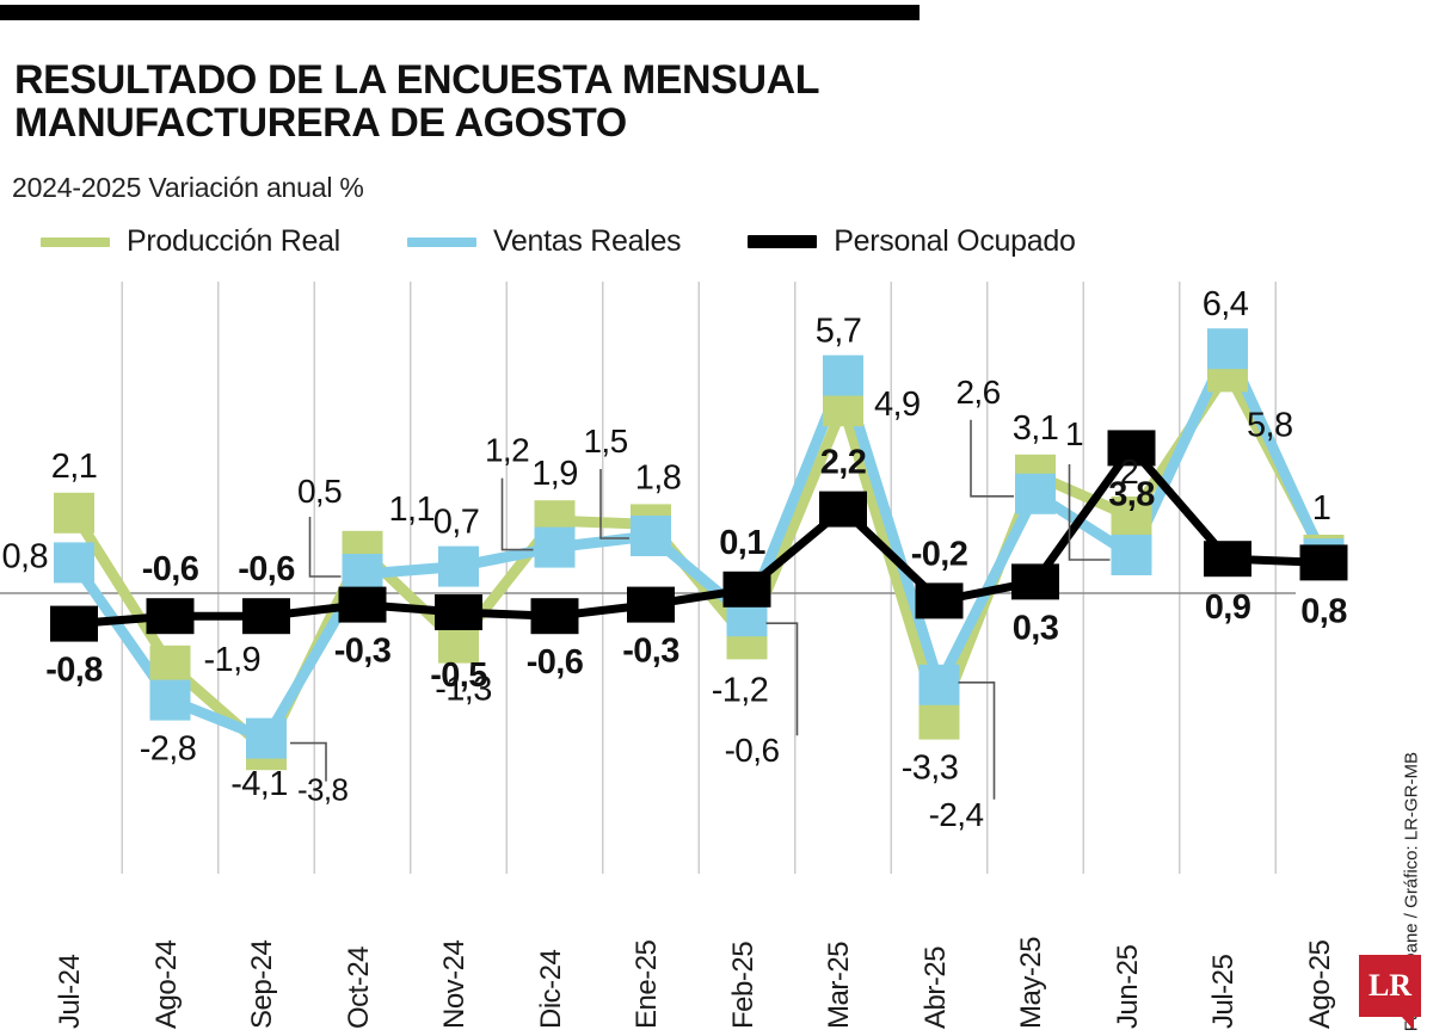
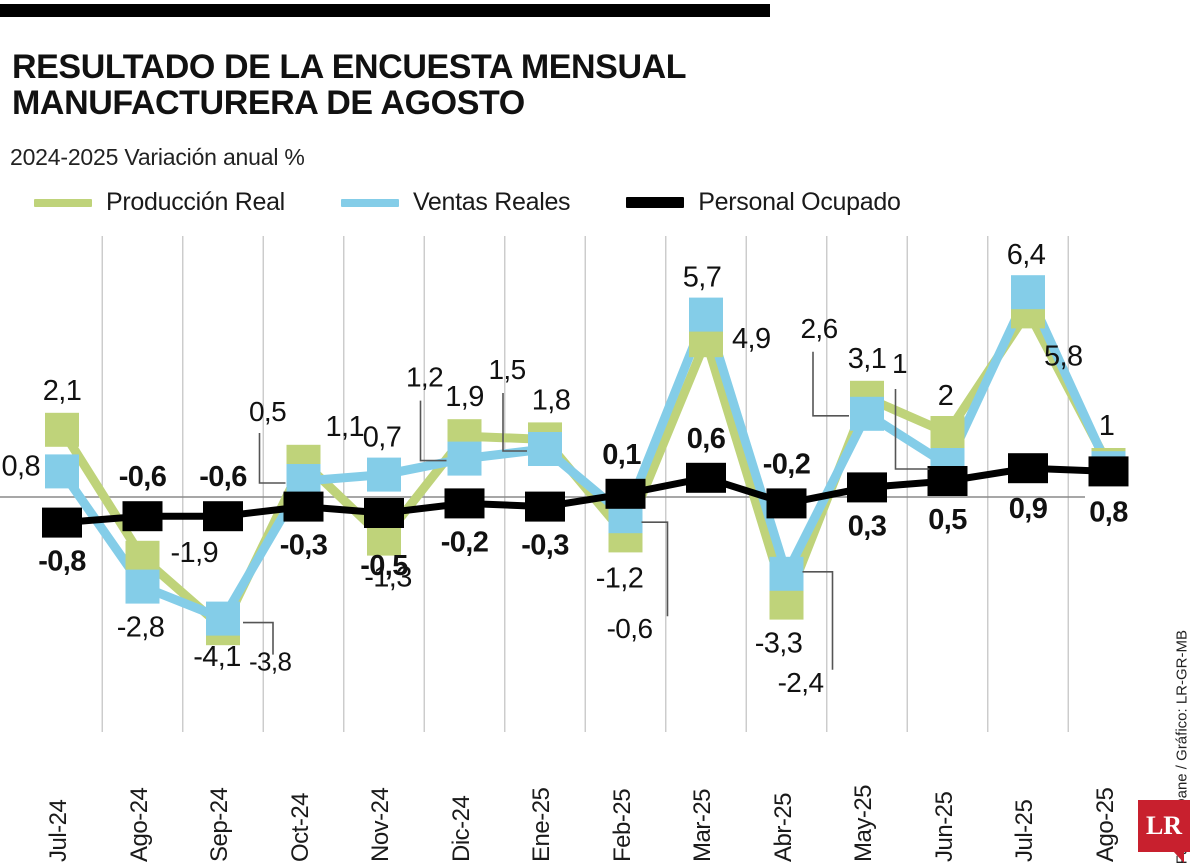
Personal Ocupado/Dic-24: -0,6 -> -0,2
Personal Ocupado/Mar-25: 2,2 -> 0,6
Personal Ocupado/Jun-25: 3,8 -> 0,5
